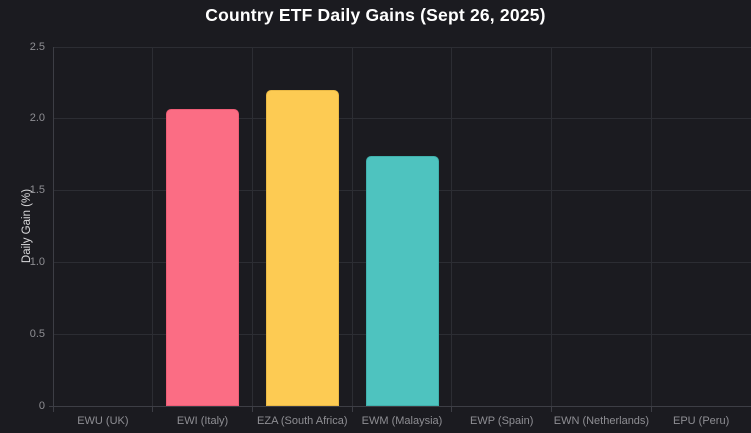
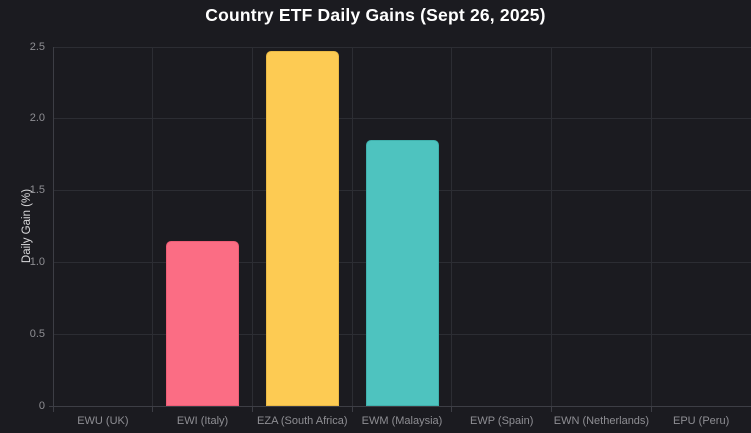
EWI (Italy): 2.07 -> 1.15
EZA (South Africa): 2.20 -> 2.47
EWM (Malaysia): 1.74 -> 1.85
